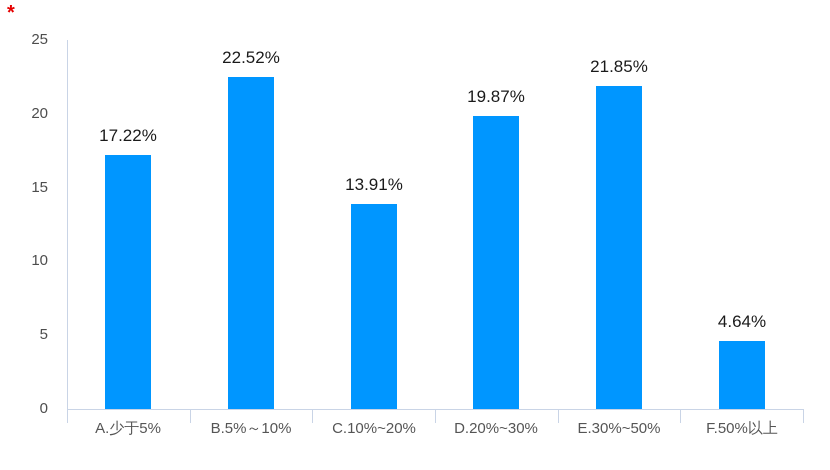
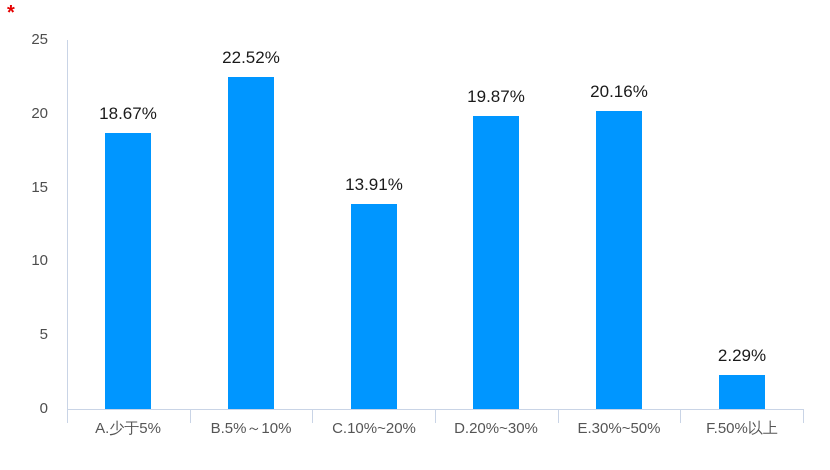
A.少于5%: 17.22% -> 18.67%
E.30%~50%: 21.85% -> 20.16%
F.50%以上: 4.64% -> 2.29%
